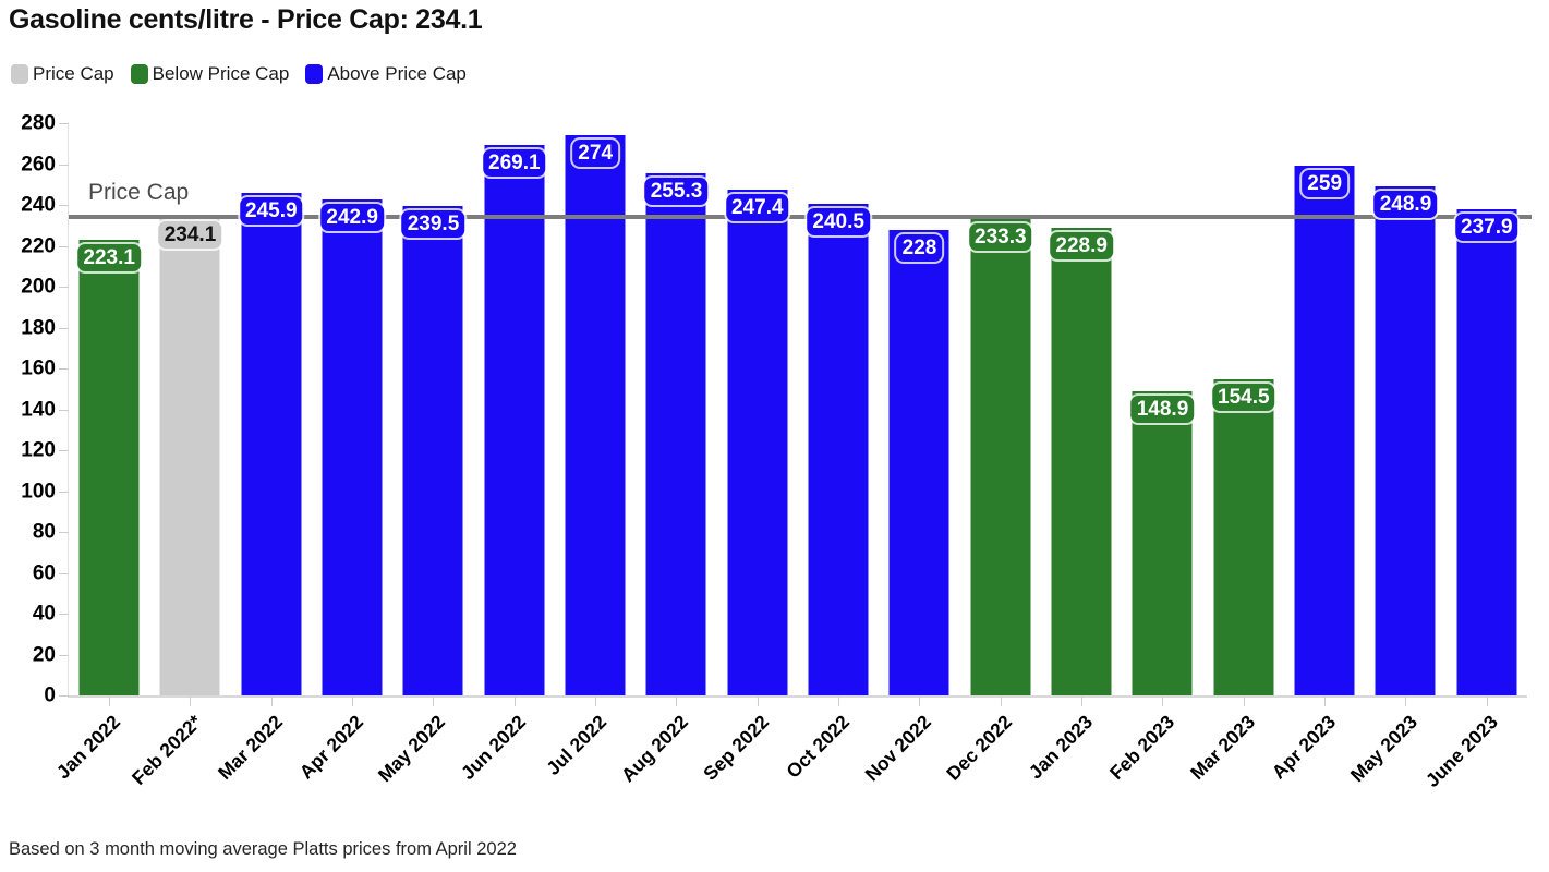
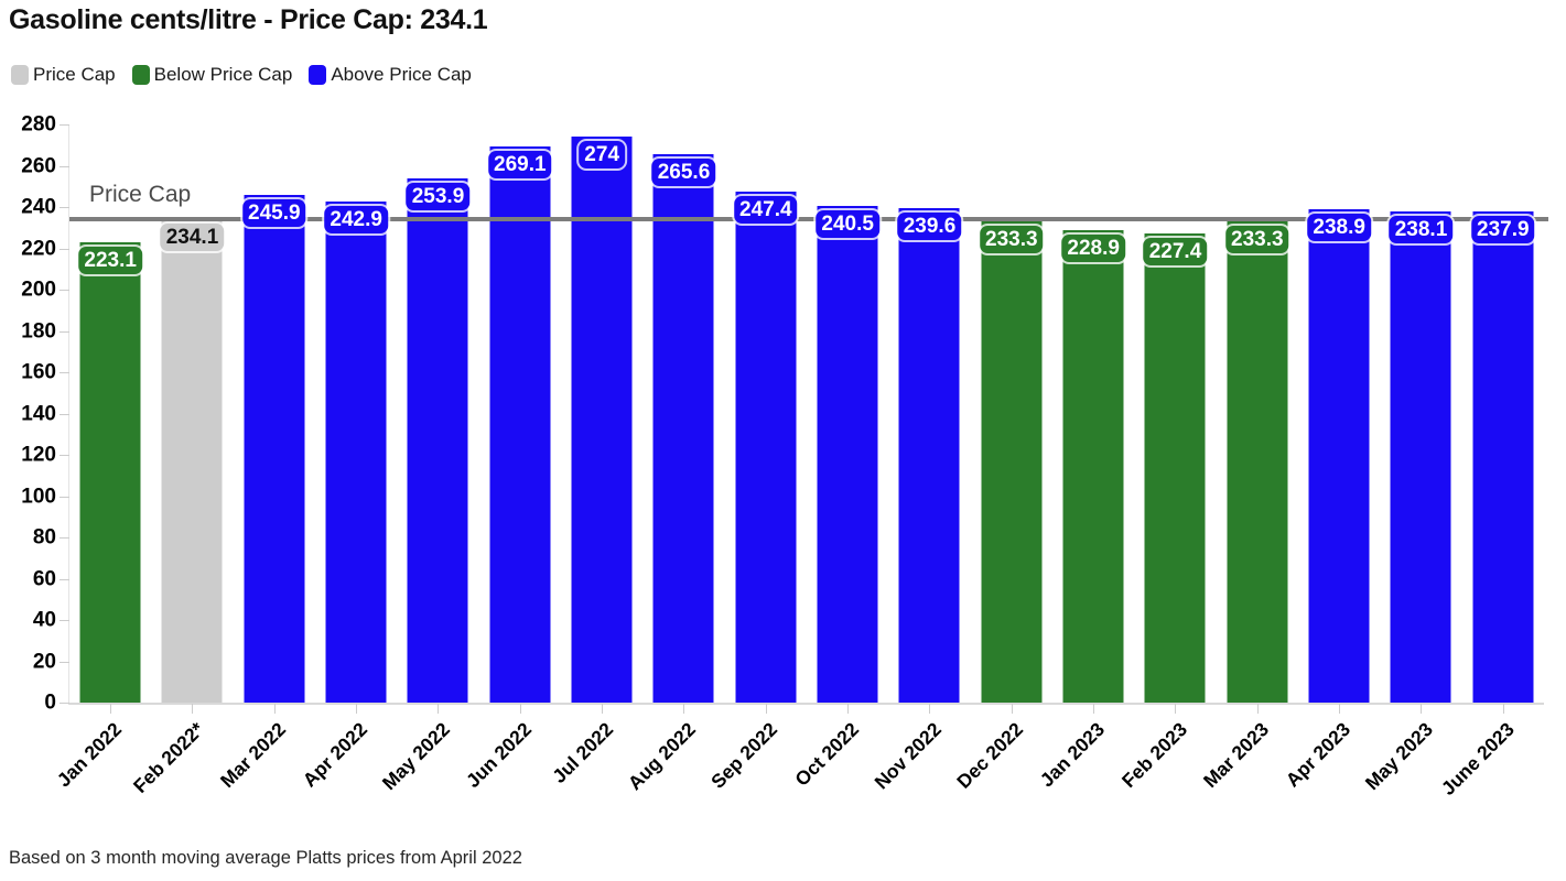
May 2022: 239.5 -> 253.9
Aug 2022: 255.3 -> 265.6
Nov 2022: 228 -> 239.6
Feb 2023: 148.9 -> 227.4
Mar 2023: 154.5 -> 233.3
Apr 2023: 259 -> 238.9
May 2023: 248.9 -> 238.1
